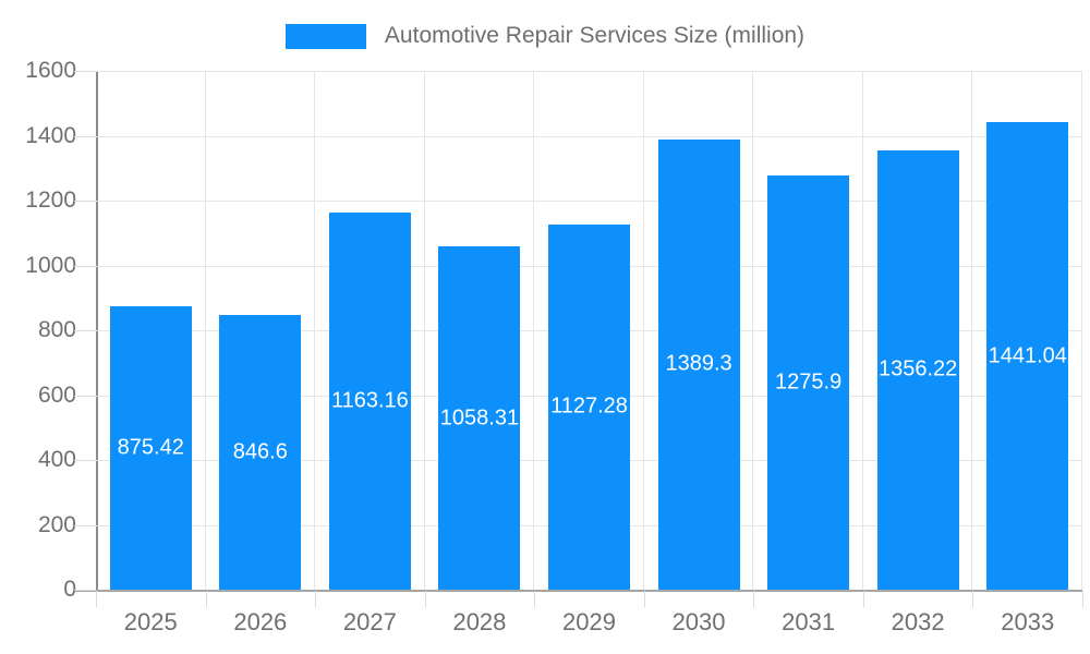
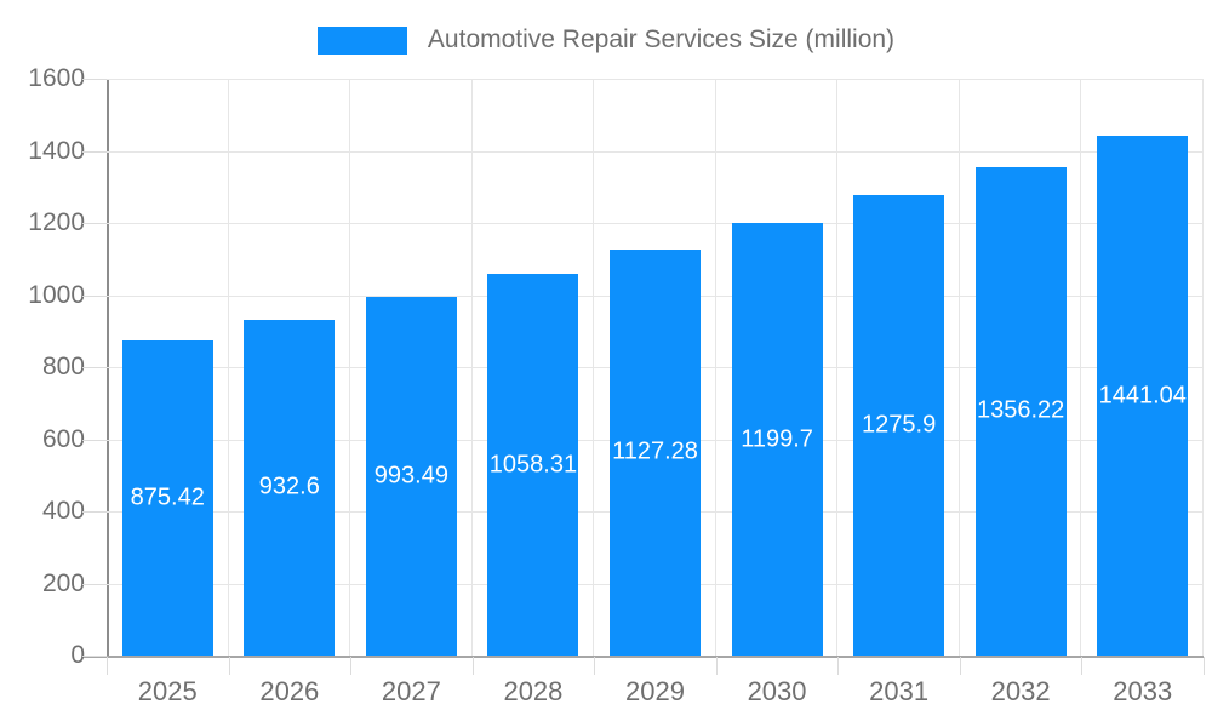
2026: 846.6 -> 932.6
2027: 1163.16 -> 993.49
2030: 1389.3 -> 1199.7
